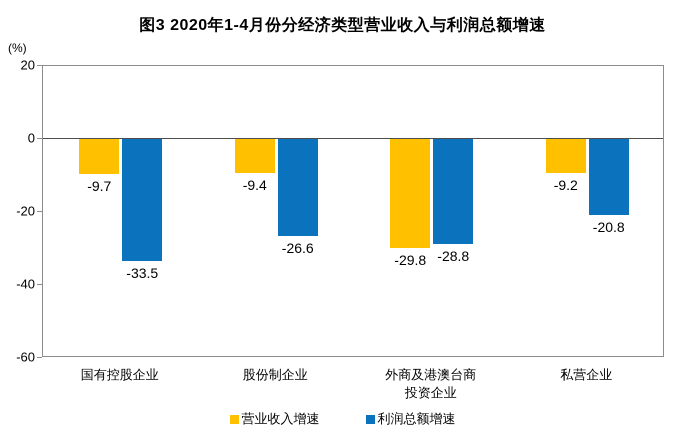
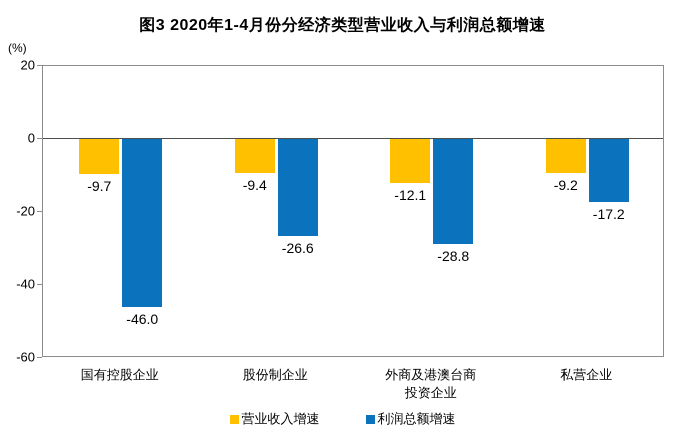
利润总额增速/国有控股企业: -33.5 -> -46.0
营业收入增速/外商及港澳台商投资企业: -29.8 -> -12.1
利润总额增速/私营企业: -20.8 -> -17.2
